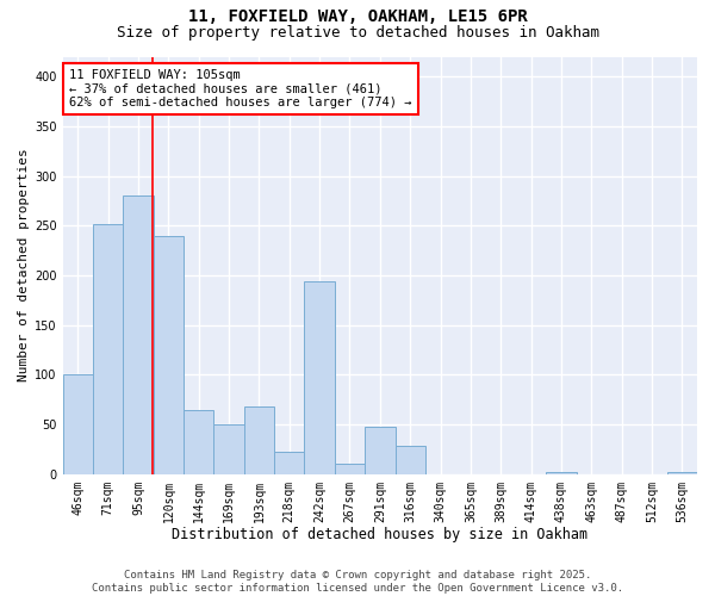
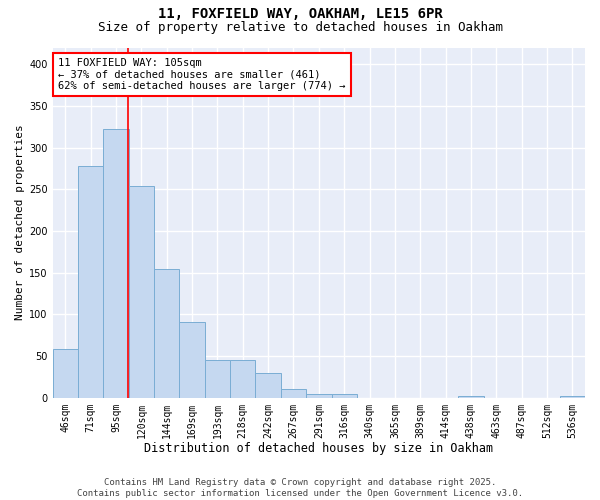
46sqm: 100 -> 59
71sqm: 252 -> 278
95sqm: 280 -> 322
120sqm: 240 -> 254
144sqm: 64 -> 154
169sqm: 50 -> 91
193sqm: 68 -> 45
218sqm: 22 -> 45
242sqm: 194 -> 30
291sqm: 48 -> 5
316sqm: 28 -> 5
